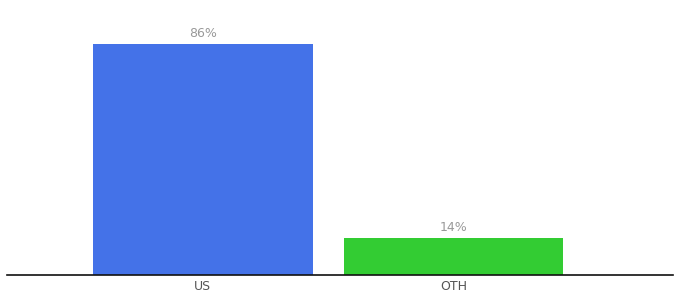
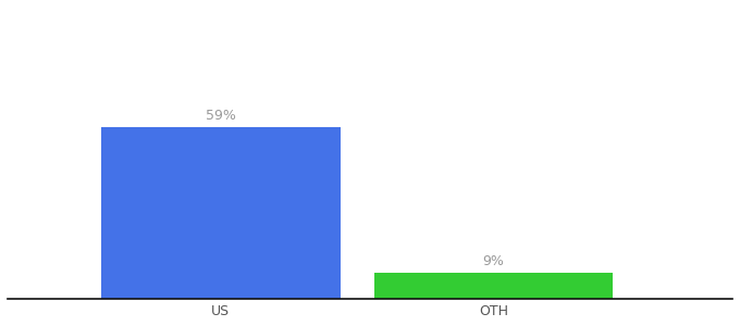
US: 86% -> 59%
OTH: 14% -> 9%
